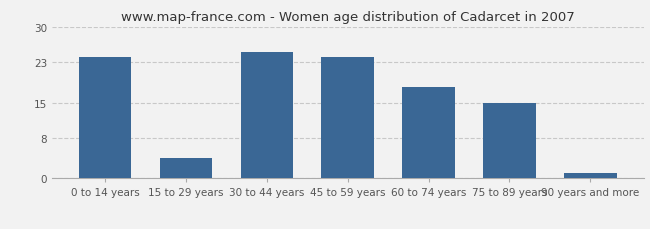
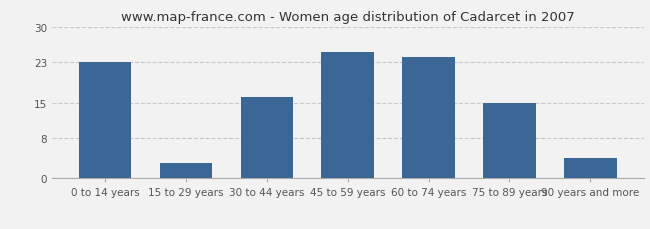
0 to 14 years: 24 -> 23
15 to 29 years: 4 -> 3
30 to 44 years: 25 -> 16
45 to 59 years: 24 -> 25
60 to 74 years: 18 -> 24
90 years and more: 1 -> 4
